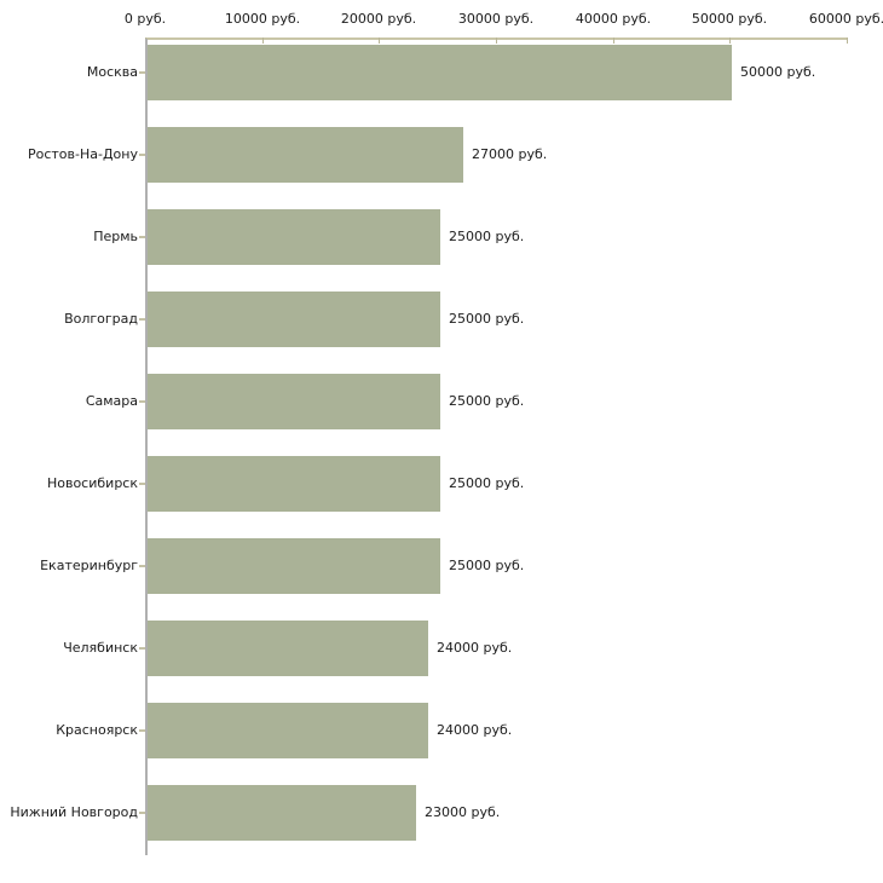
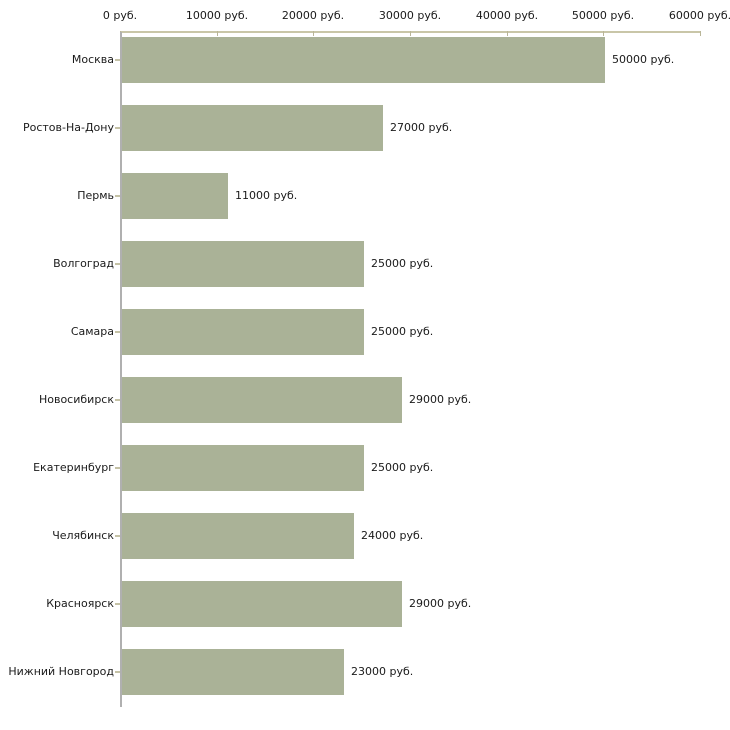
Пермь: 25000 -> 11000
Новосибирск: 25000 -> 29000
Красноярск: 24000 -> 29000
